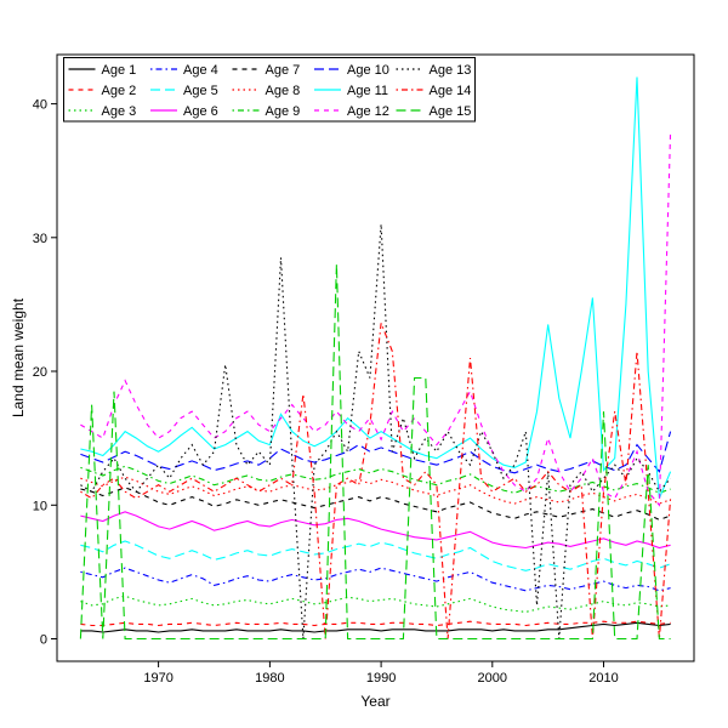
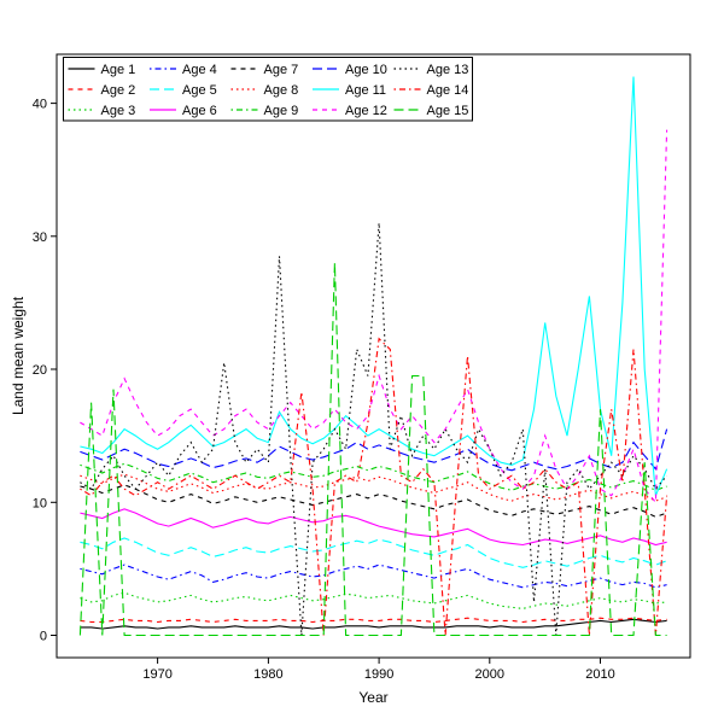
Age 12/1990: 14.9 -> 19.5
Age 14/1990: 23.6 -> 22.3
Age 11/2010: 12.6 -> 17.0
